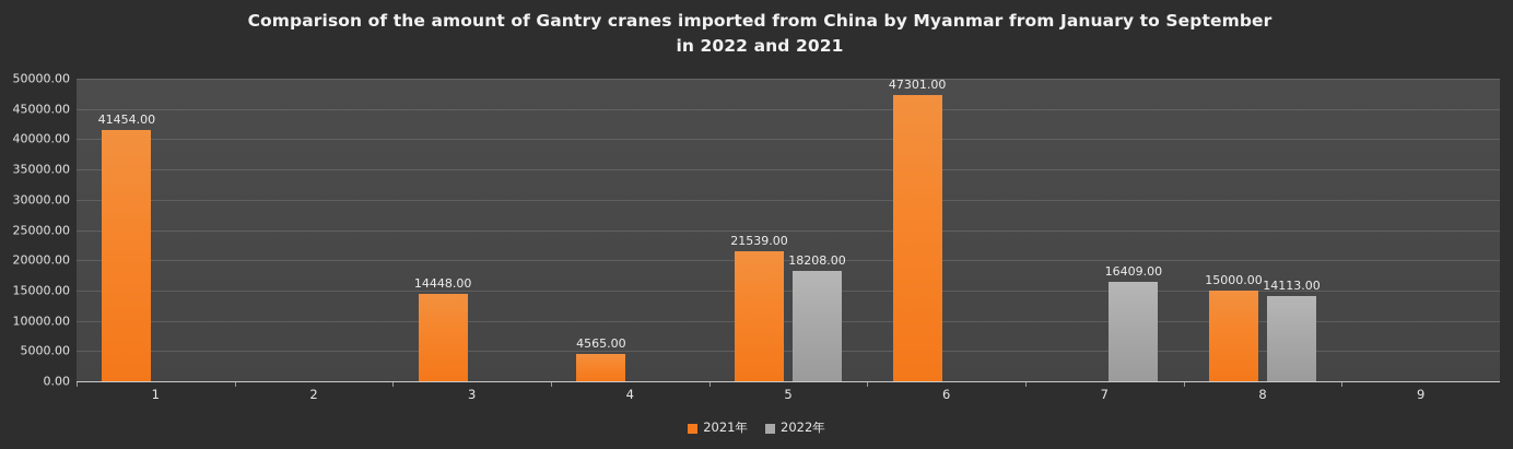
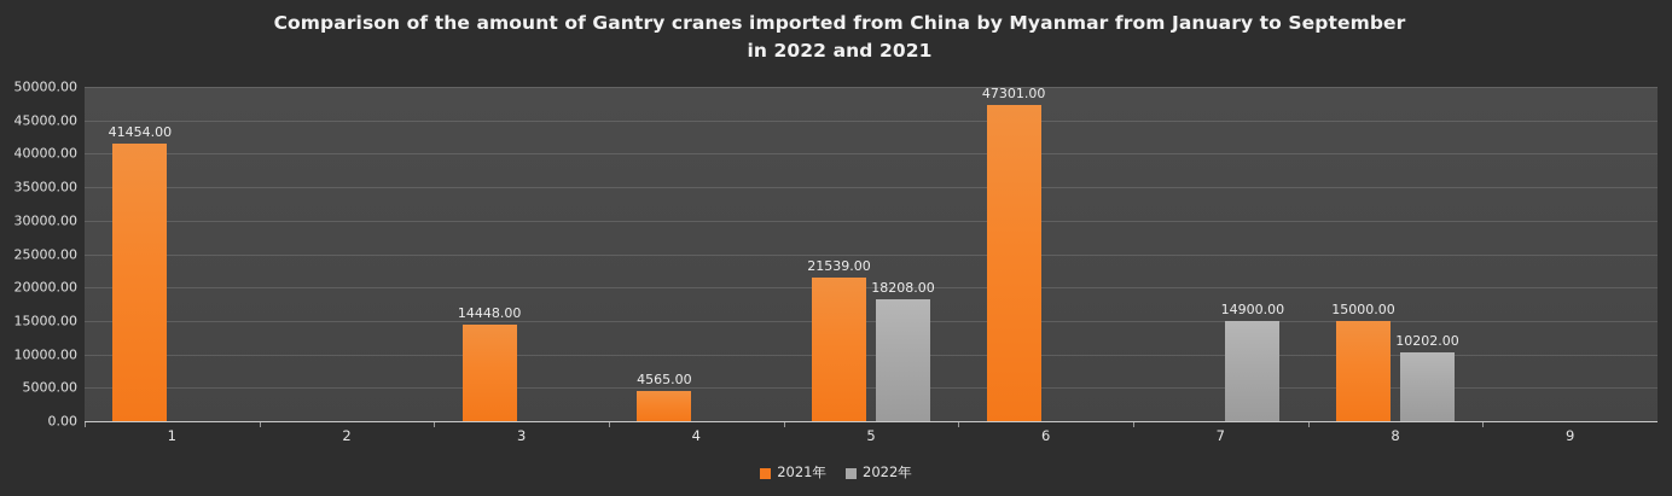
2022年/7: 16409.00 -> 14900.00
2022年/8: 14113.00 -> 10202.00
